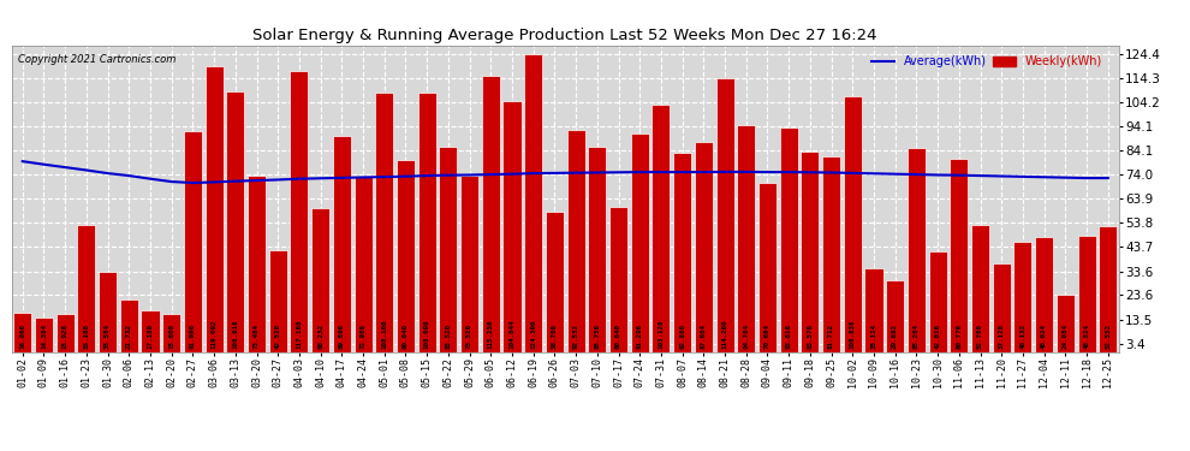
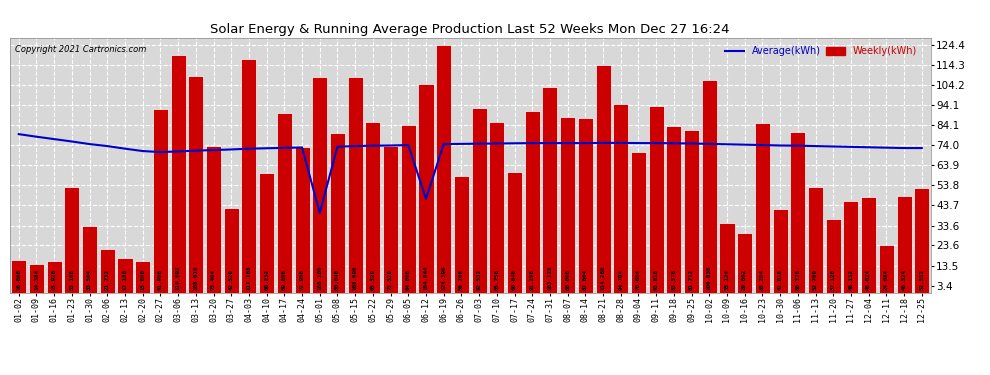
Average(kWh)/05-01: 73 -> 40
Weekly(kWh)/06-05: 115 -> 84
Average(kWh)/06-12: 74 -> 47
Weekly(kWh)/08-07: 83 -> 88
